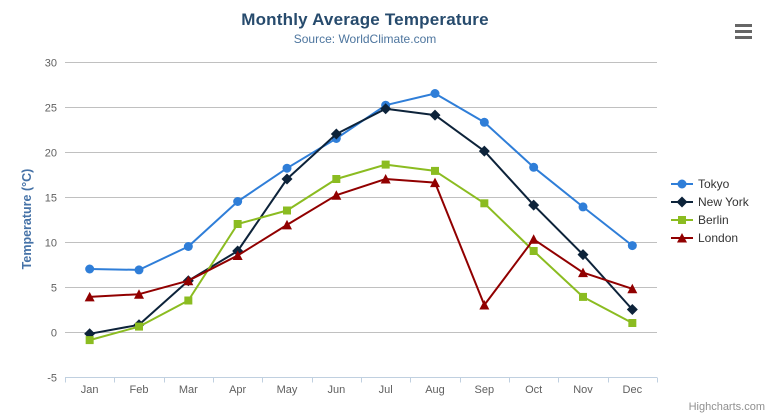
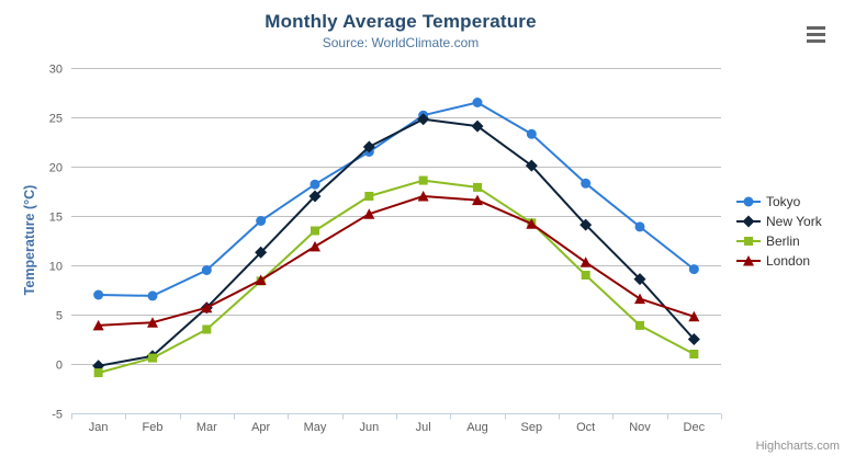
New York/Apr: 9 -> 11
Berlin/Apr: 12 -> 8
London/Sep: 3 -> 14
